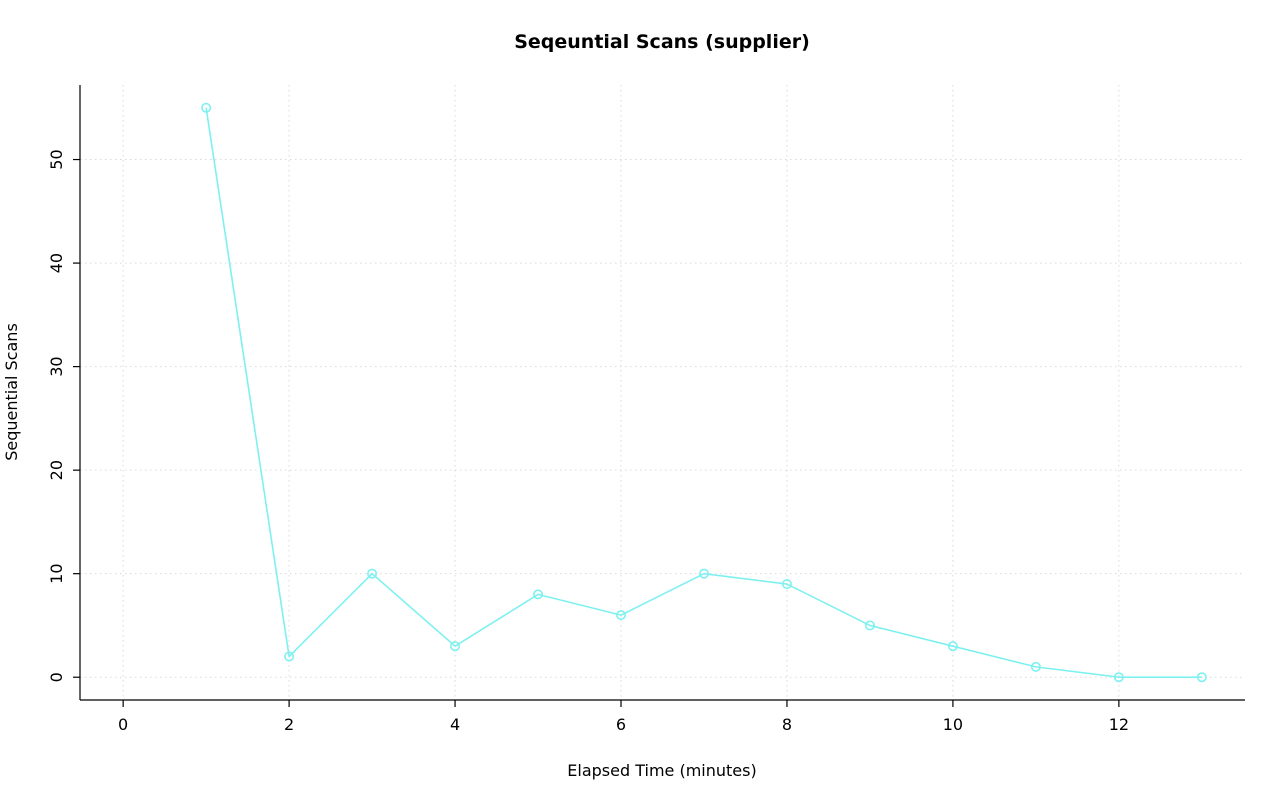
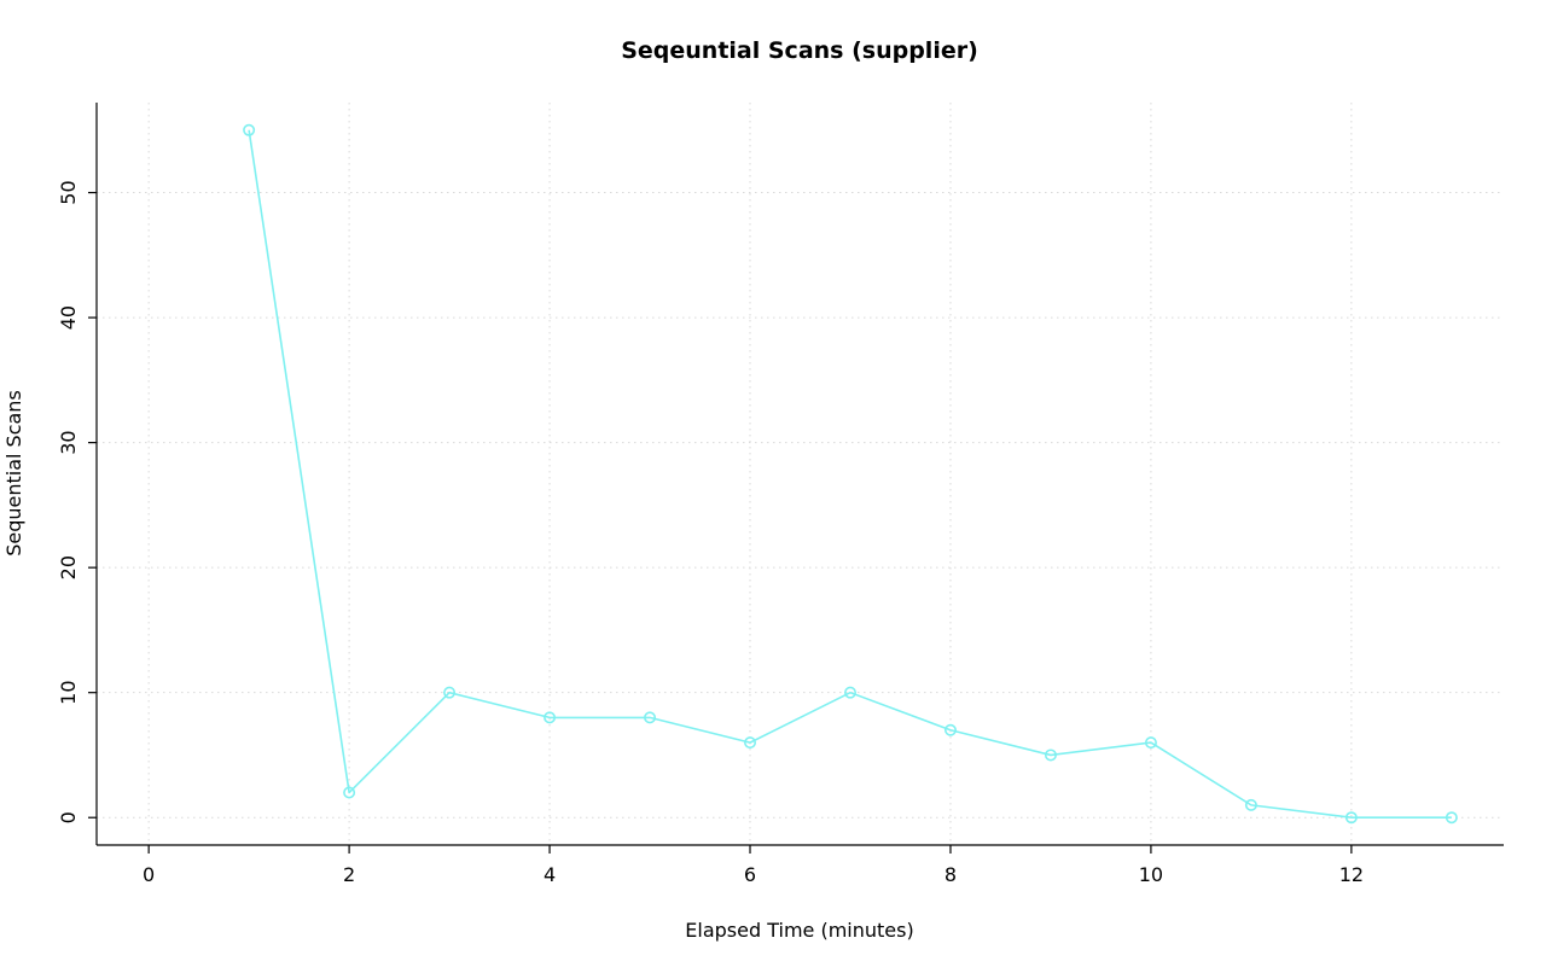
4: 3 -> 8
8: 9 -> 7
10: 3 -> 6
